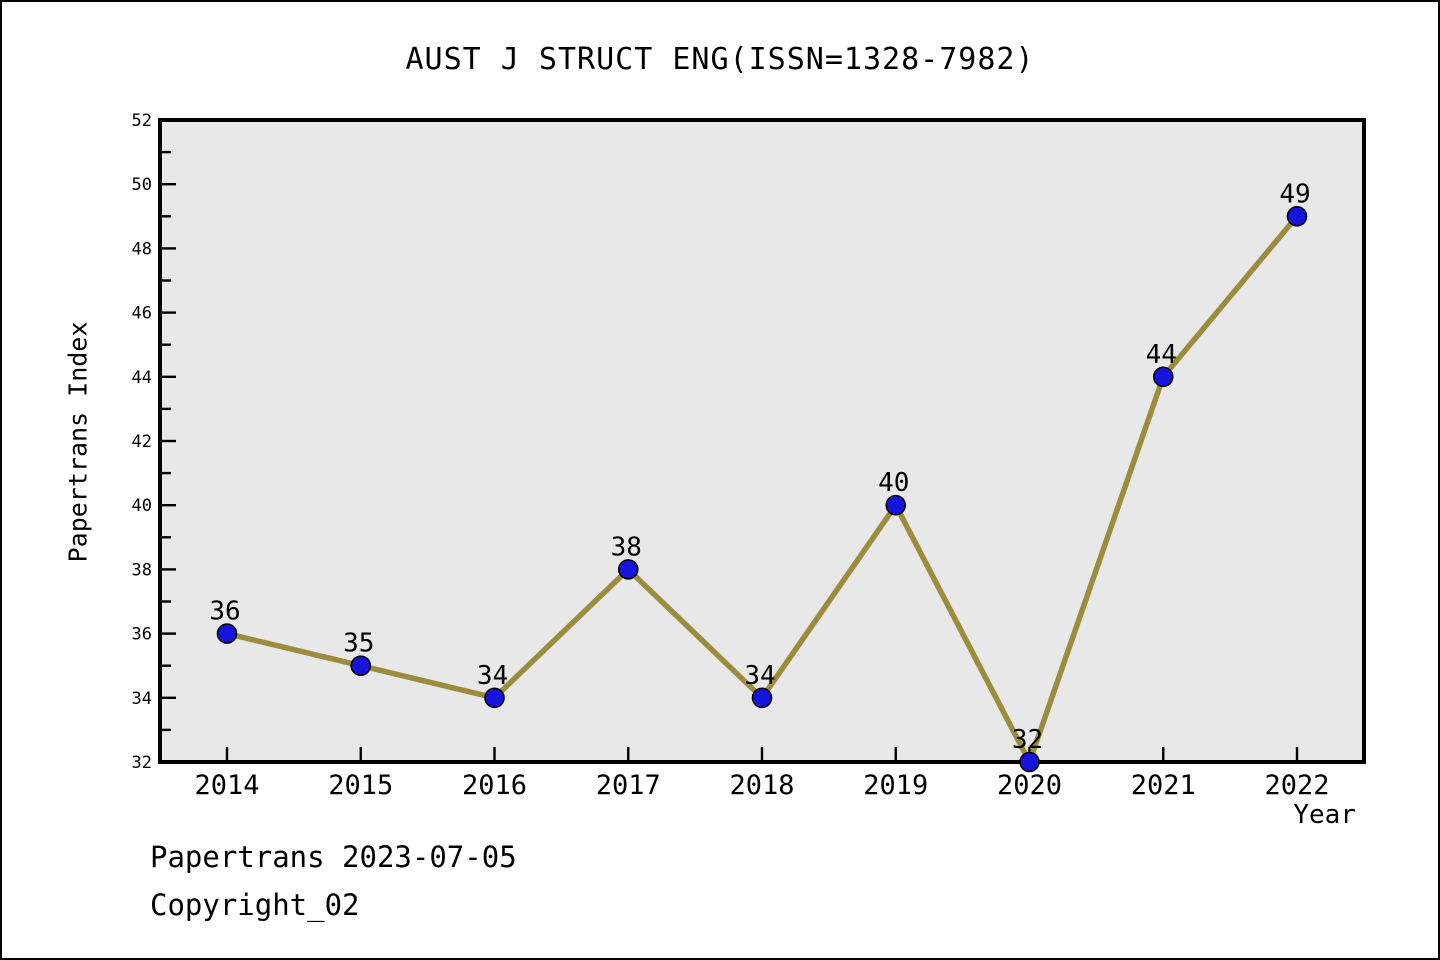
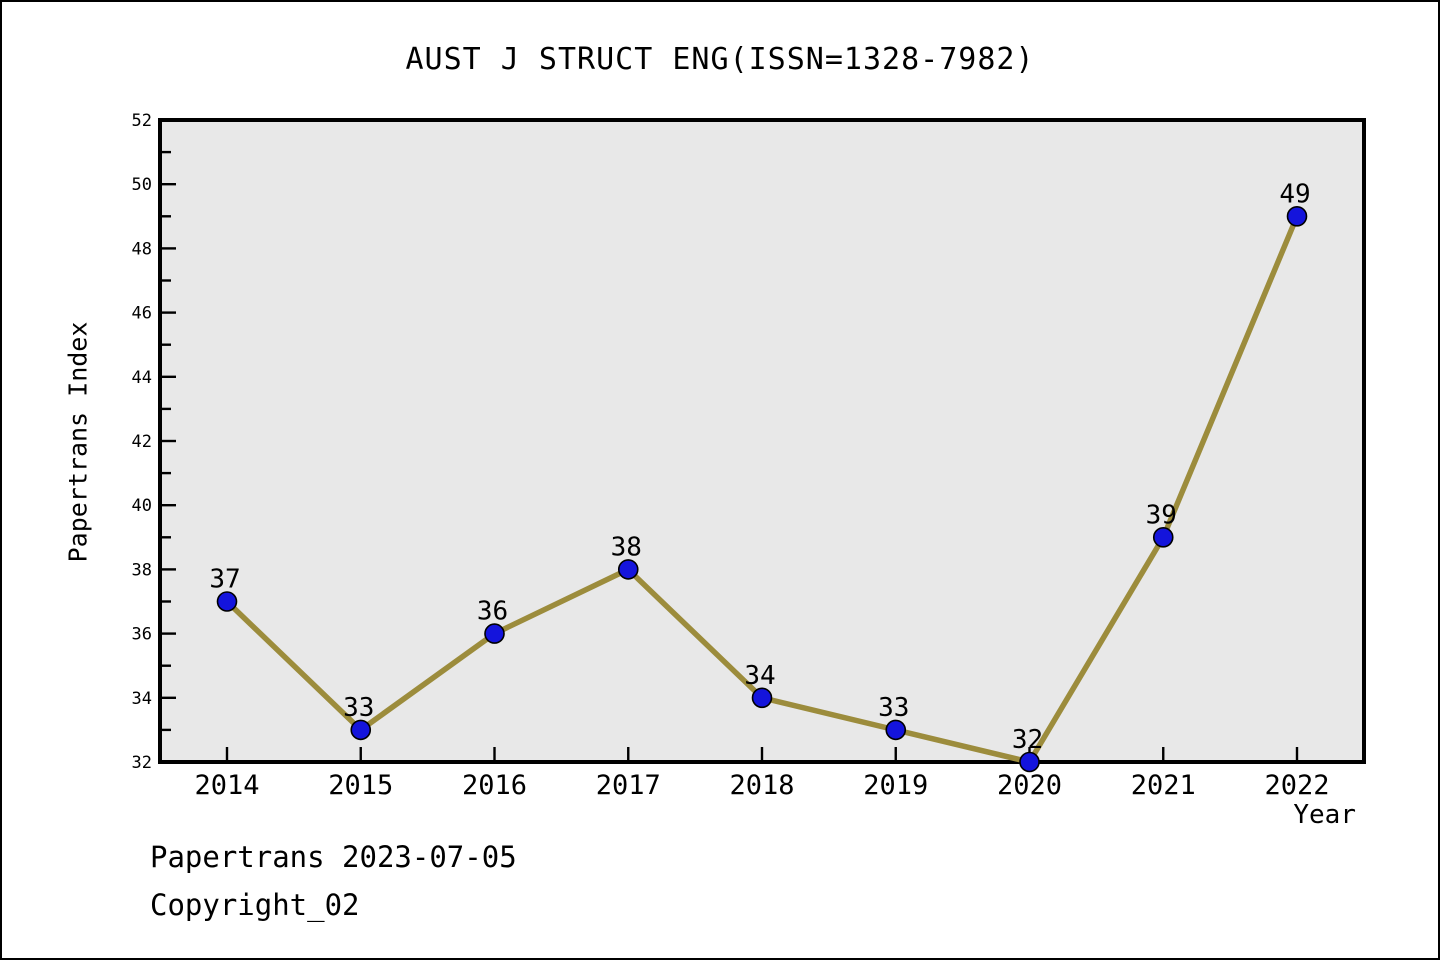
2014: 36 -> 37
2015: 35 -> 33
2016: 34 -> 36
2019: 40 -> 33
2021: 44 -> 39
